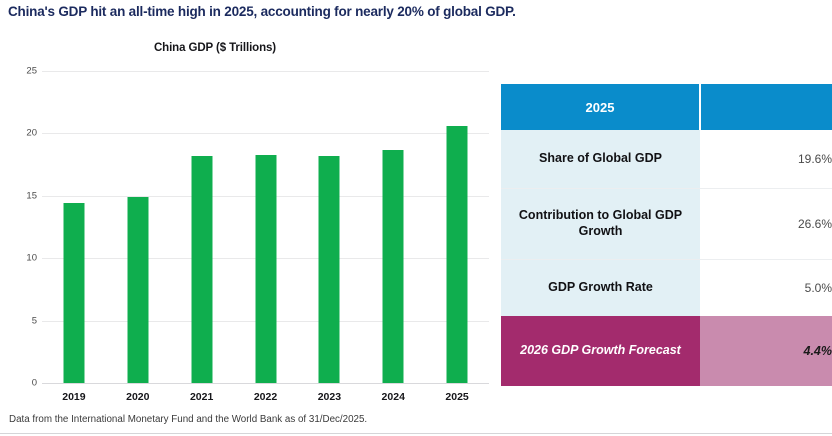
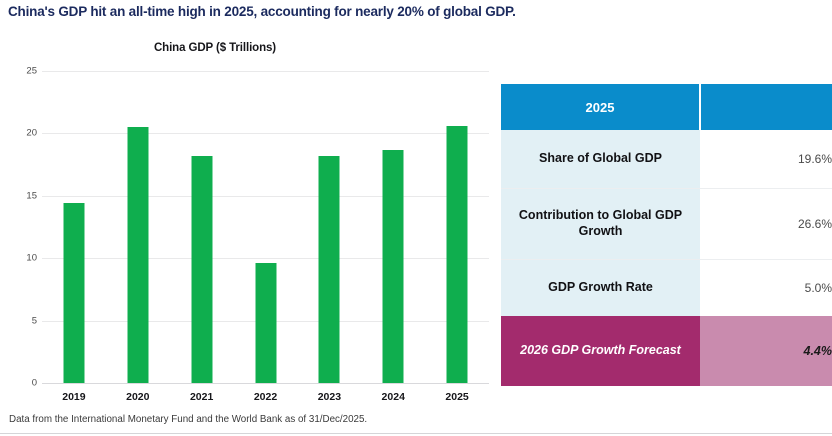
2020: 14.9 -> 20.5
2022: 18.3 -> 9.6
